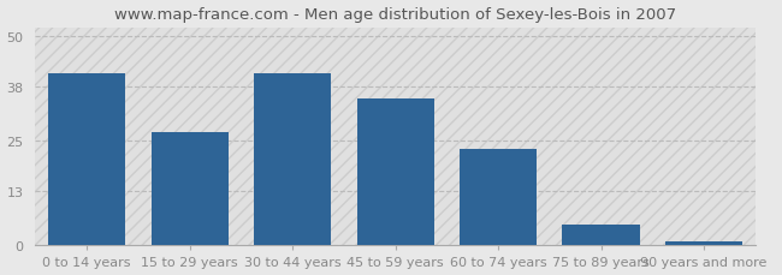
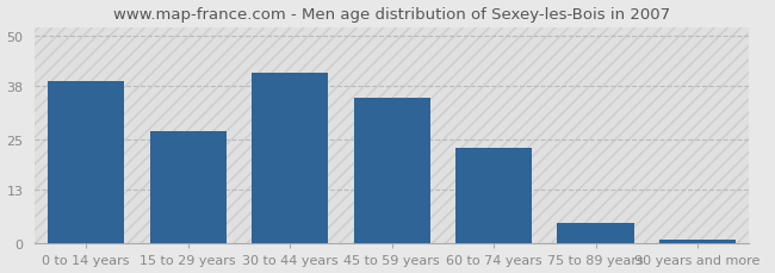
0 to 14 years: 41 -> 39
